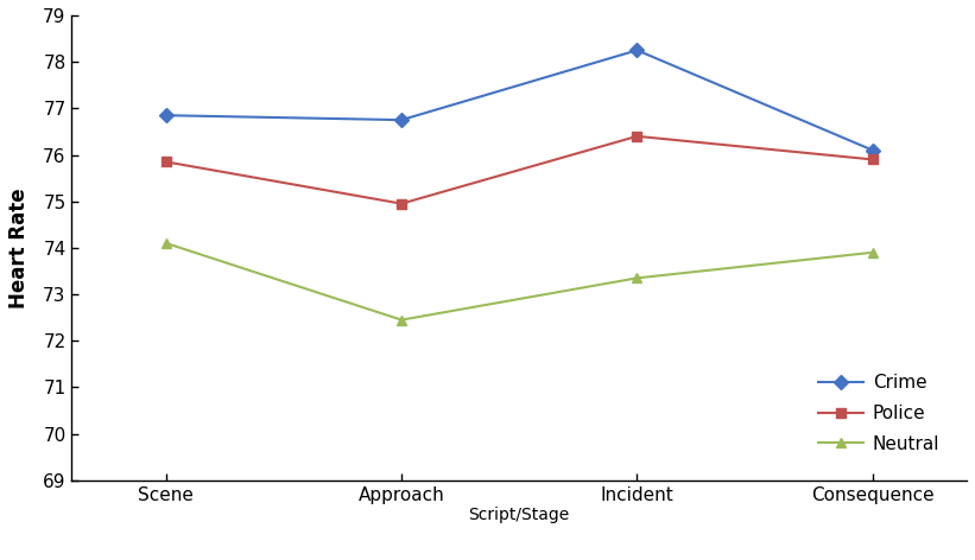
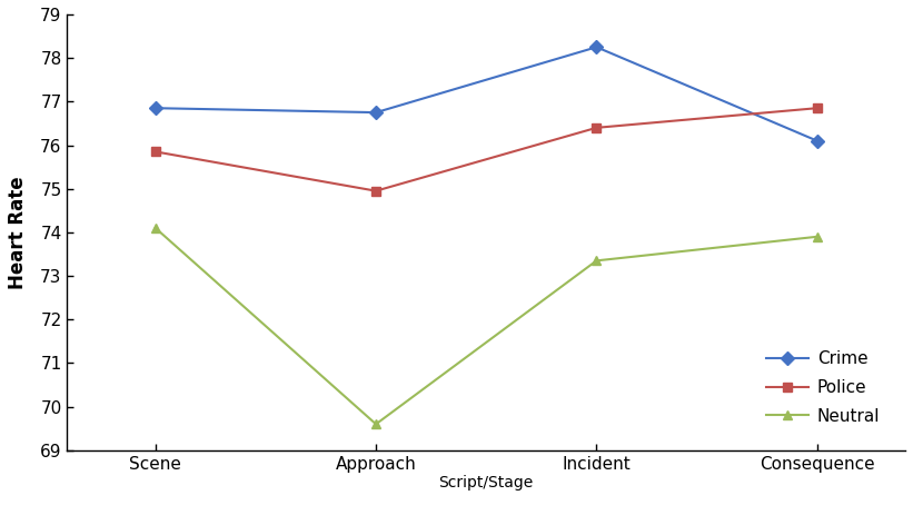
Neutral/Approach: 72.45 -> 69.60
Police/Consequence: 75.90 -> 76.85
